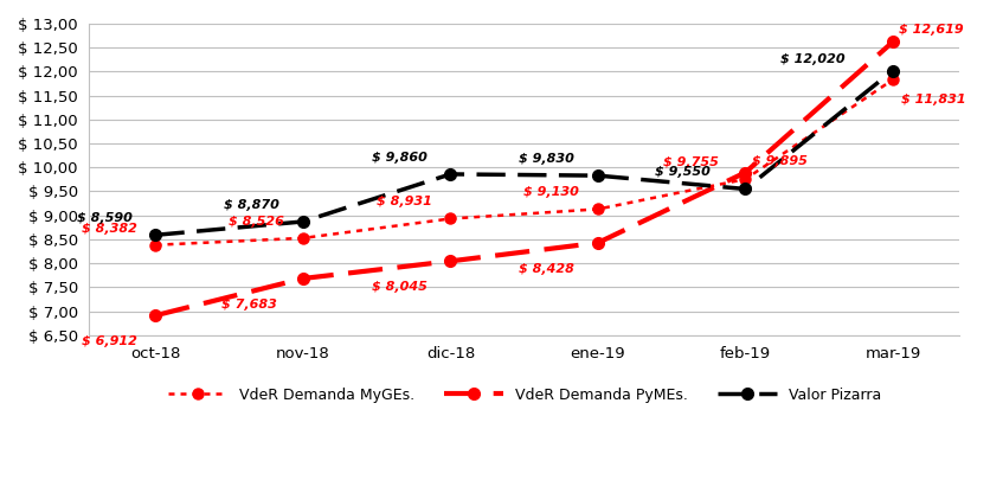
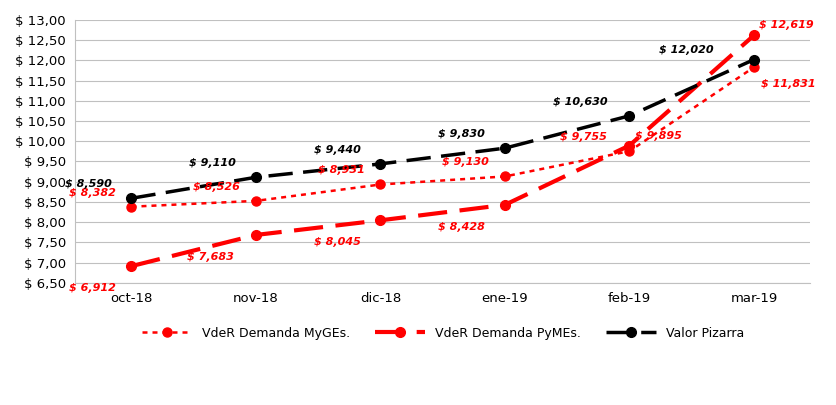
Valor Pizarra/nov-18: 8,870 -> 9,110
Valor Pizarra/dic-18: 9,860 -> 9,440
Valor Pizarra/feb-19: 9,550 -> 10,630
